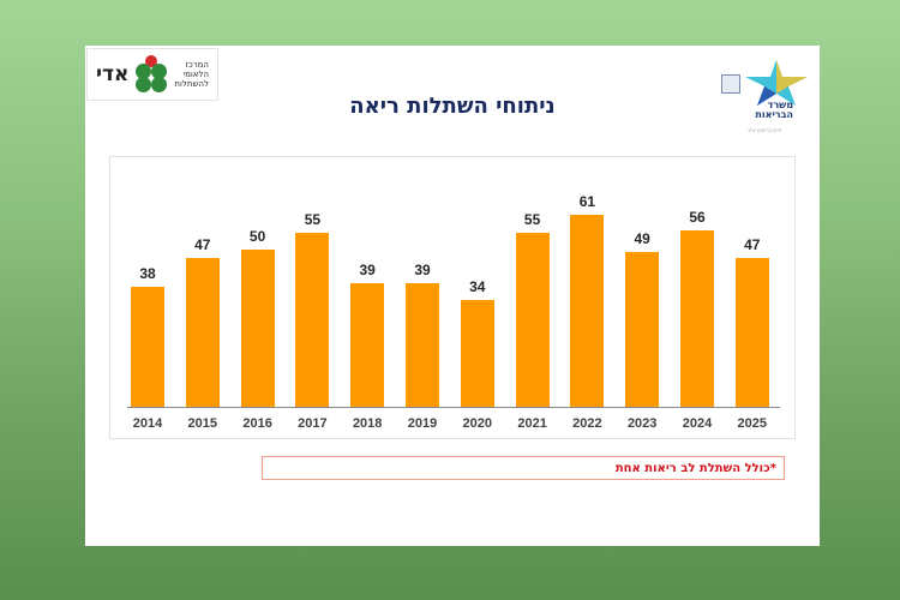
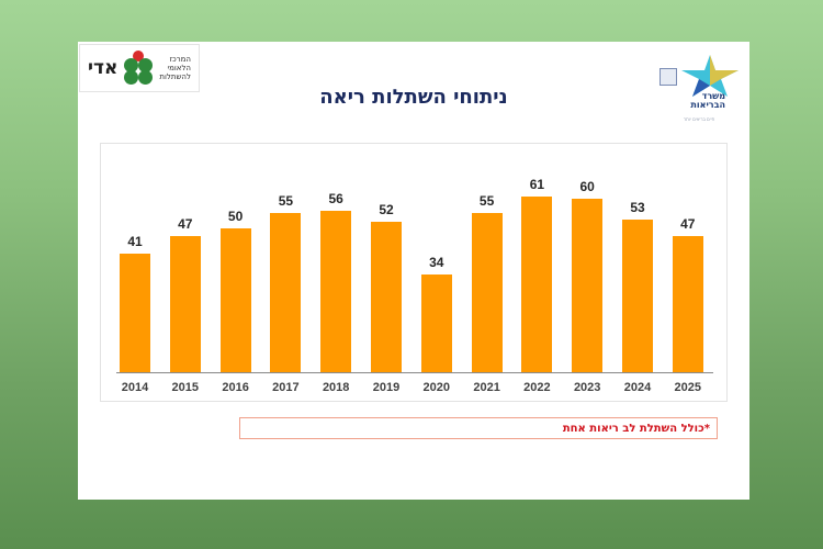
2014: 38 -> 41
2018: 39 -> 56
2019: 39 -> 52
2023: 49 -> 60
2024: 56 -> 53
